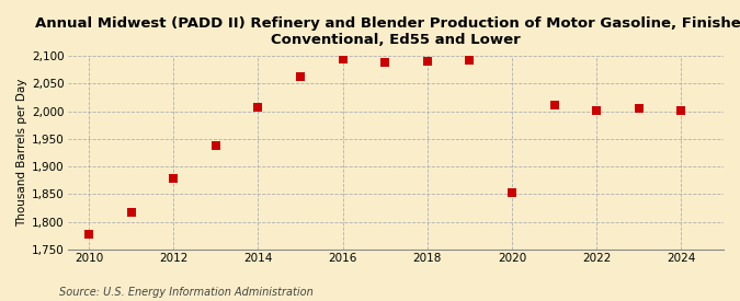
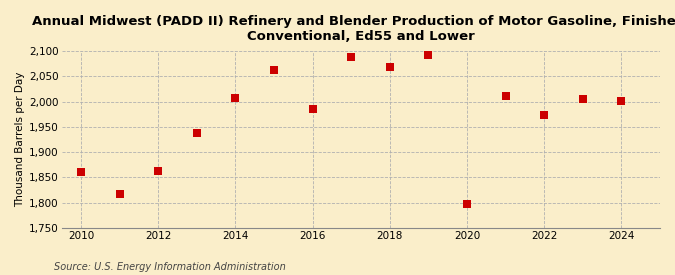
2010: 1,778 -> 1,860
2012: 1,878 -> 1,862
2016: 2,094 -> 1,986
2018: 2,091 -> 2,068
2020: 1,853 -> 1,798
2022: 2,002 -> 1,974
